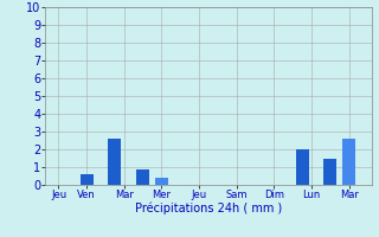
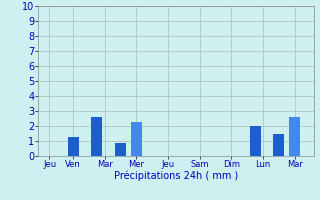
Ven: 0.6 -> 1.3
Mer: 0.4 -> 2.3
